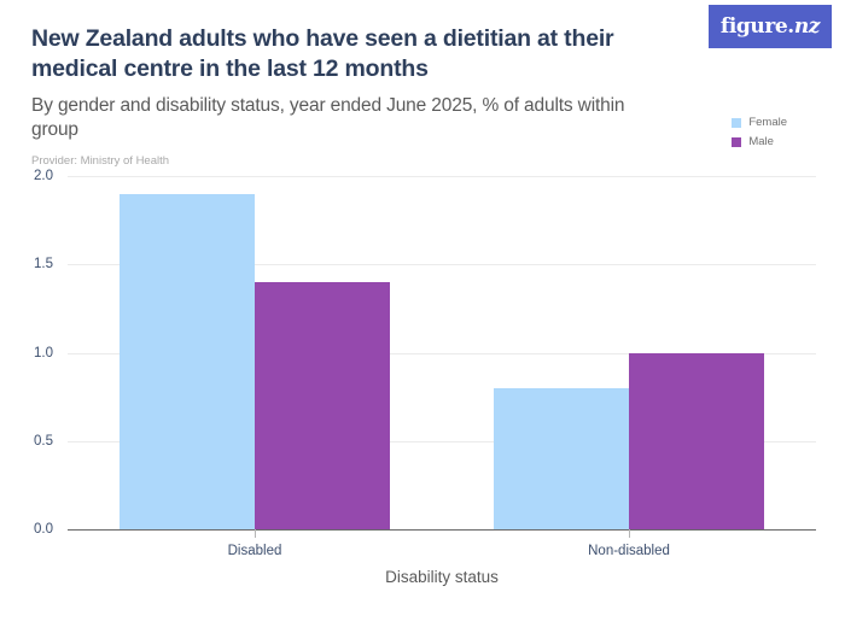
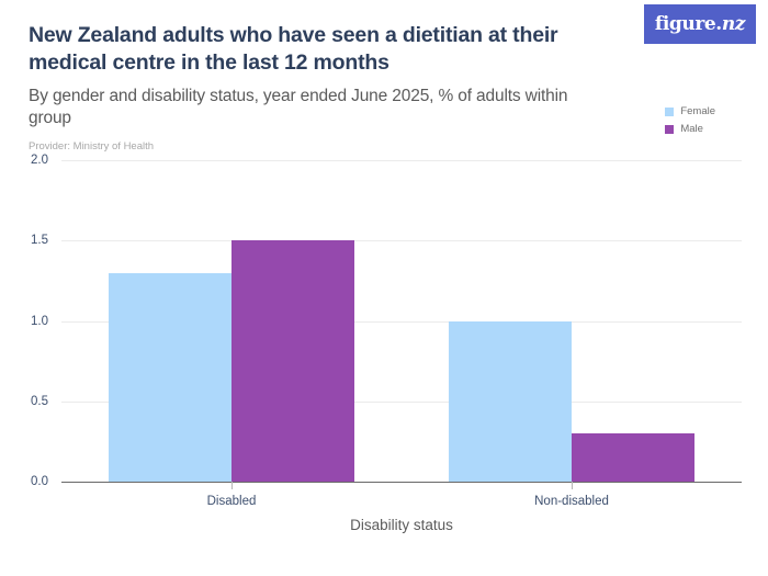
Female/Disabled: 1.9 -> 1.3
Male/Disabled: 1.4 -> 1.5
Female/Non-disabled: 0.8 -> 1.0
Male/Non-disabled: 1.0 -> 0.3
